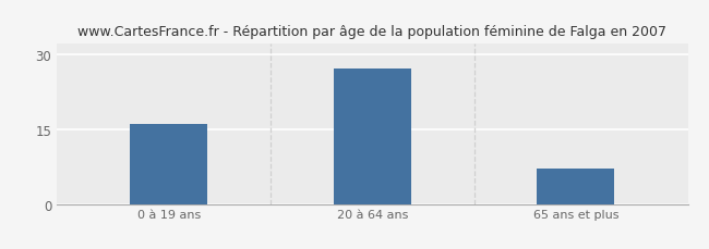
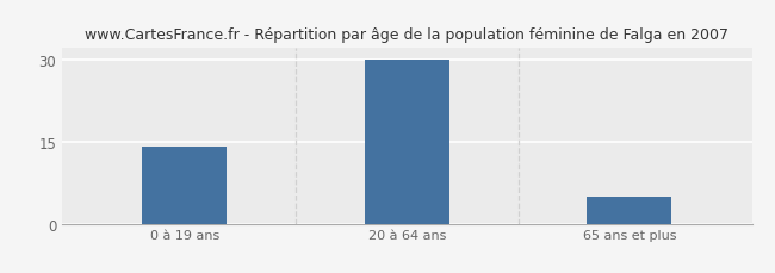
0 à 19 ans: 16 -> 14
20 à 64 ans: 27 -> 30
65 ans et plus: 7 -> 5
